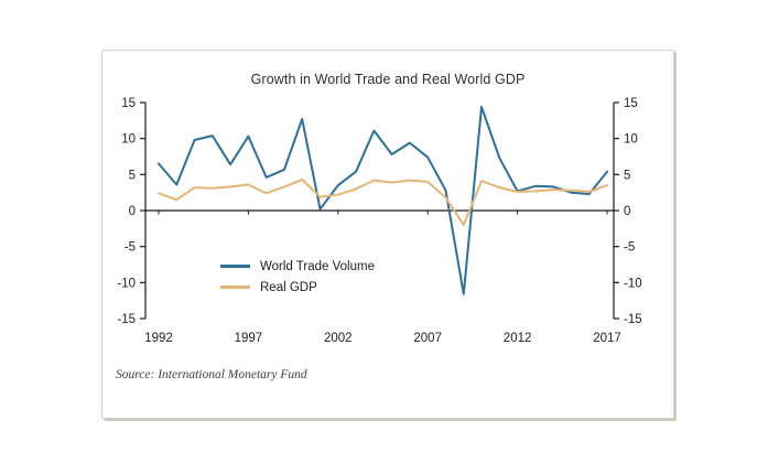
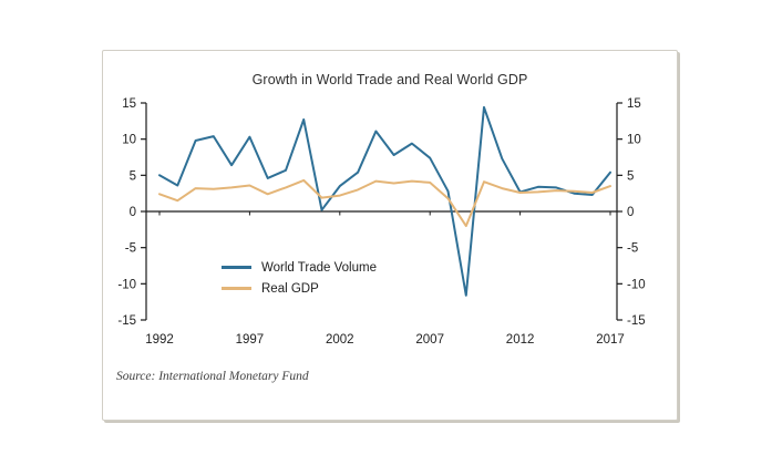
World Trade Volume/1992: 6 -> 5
